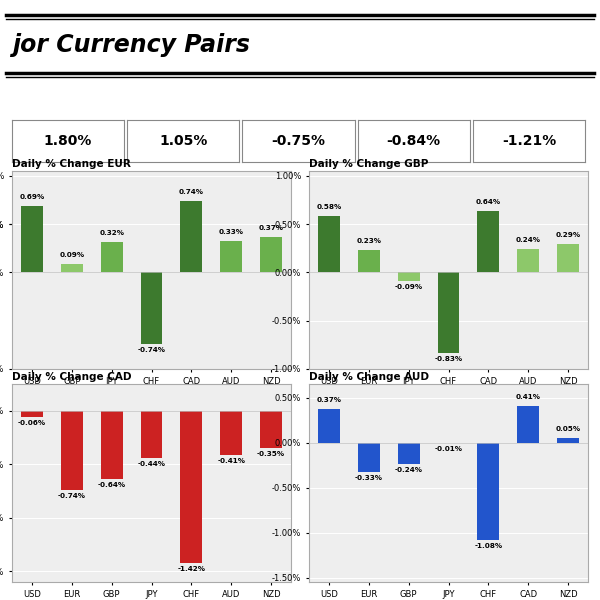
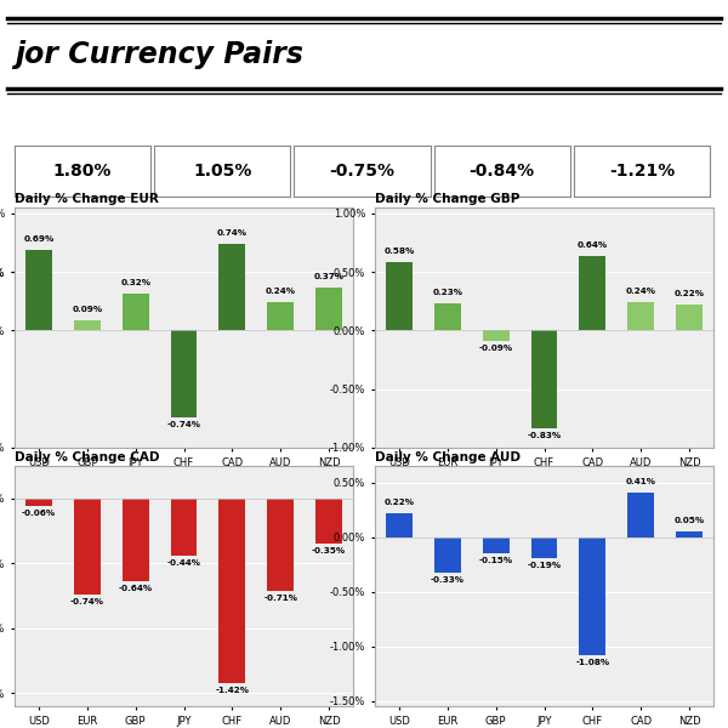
Daily % Change EUR/AUD: 0.33% -> 0.24%
Daily % Change GBP/NZD: 0.29% -> 0.22%
Daily % Change CAD/AUD: -0.41% -> -0.71%
Daily % Change AUD/USD: 0.37% -> 0.22%
Daily % Change AUD/GBP: -0.24% -> -0.15%
Daily % Change AUD/JPY: -0.01% -> -0.19%
